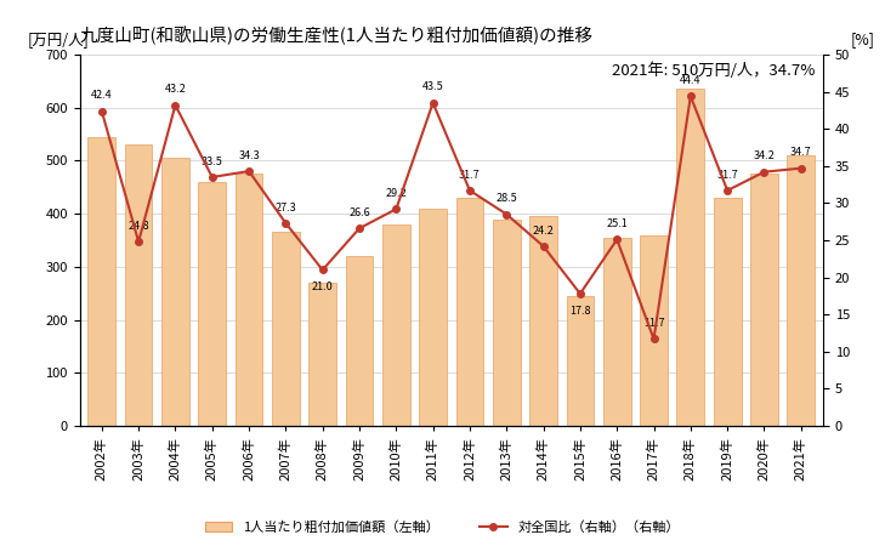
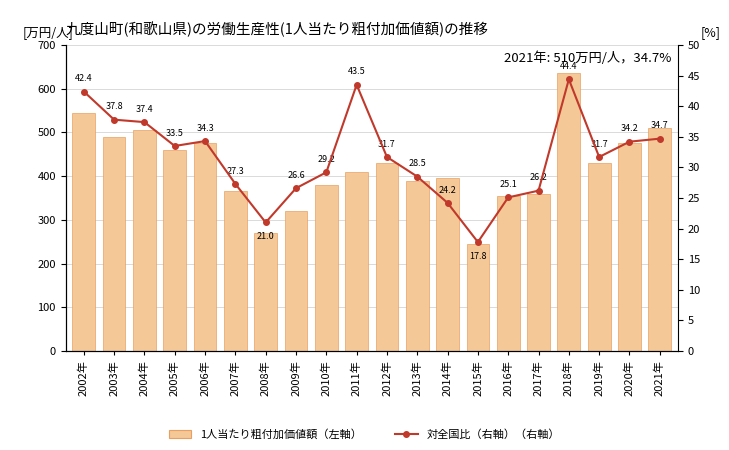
1人当たり粗付加価値額（左軸）/2003年: 530 -> 490
対全国比（右軸）（右軸）/2003年: 24.8 -> 37.8
対全国比（右軸）（右軸）/2004年: 43.2 -> 37.4
対全国比（右軸）（右軸）/2017年: 11.7 -> 26.2
